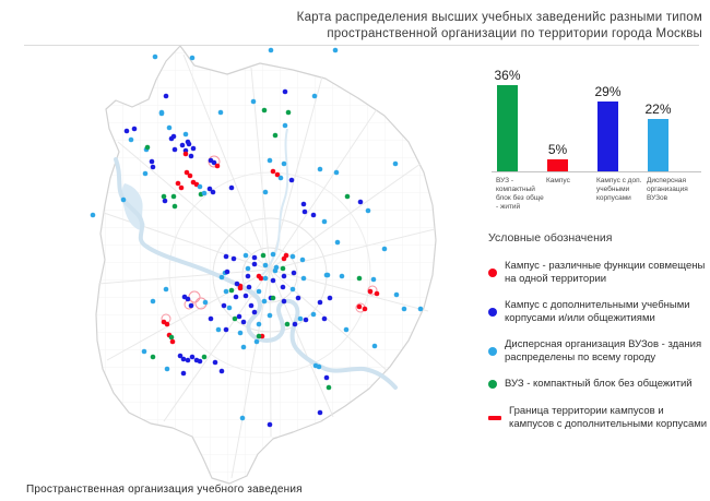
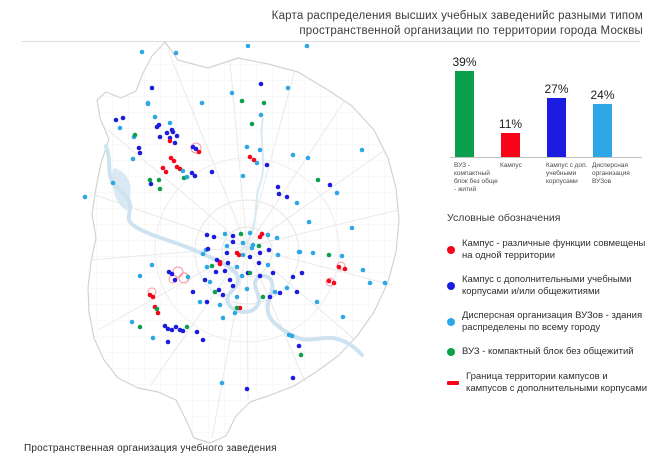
ВУЗ - компактный блок без обще - житий: 36% -> 39%
Кампус: 5% -> 11%
Кампус с доп. учебными корпусами: 29% -> 27%
Дисперсная организация ВУЗов: 22% -> 24%
